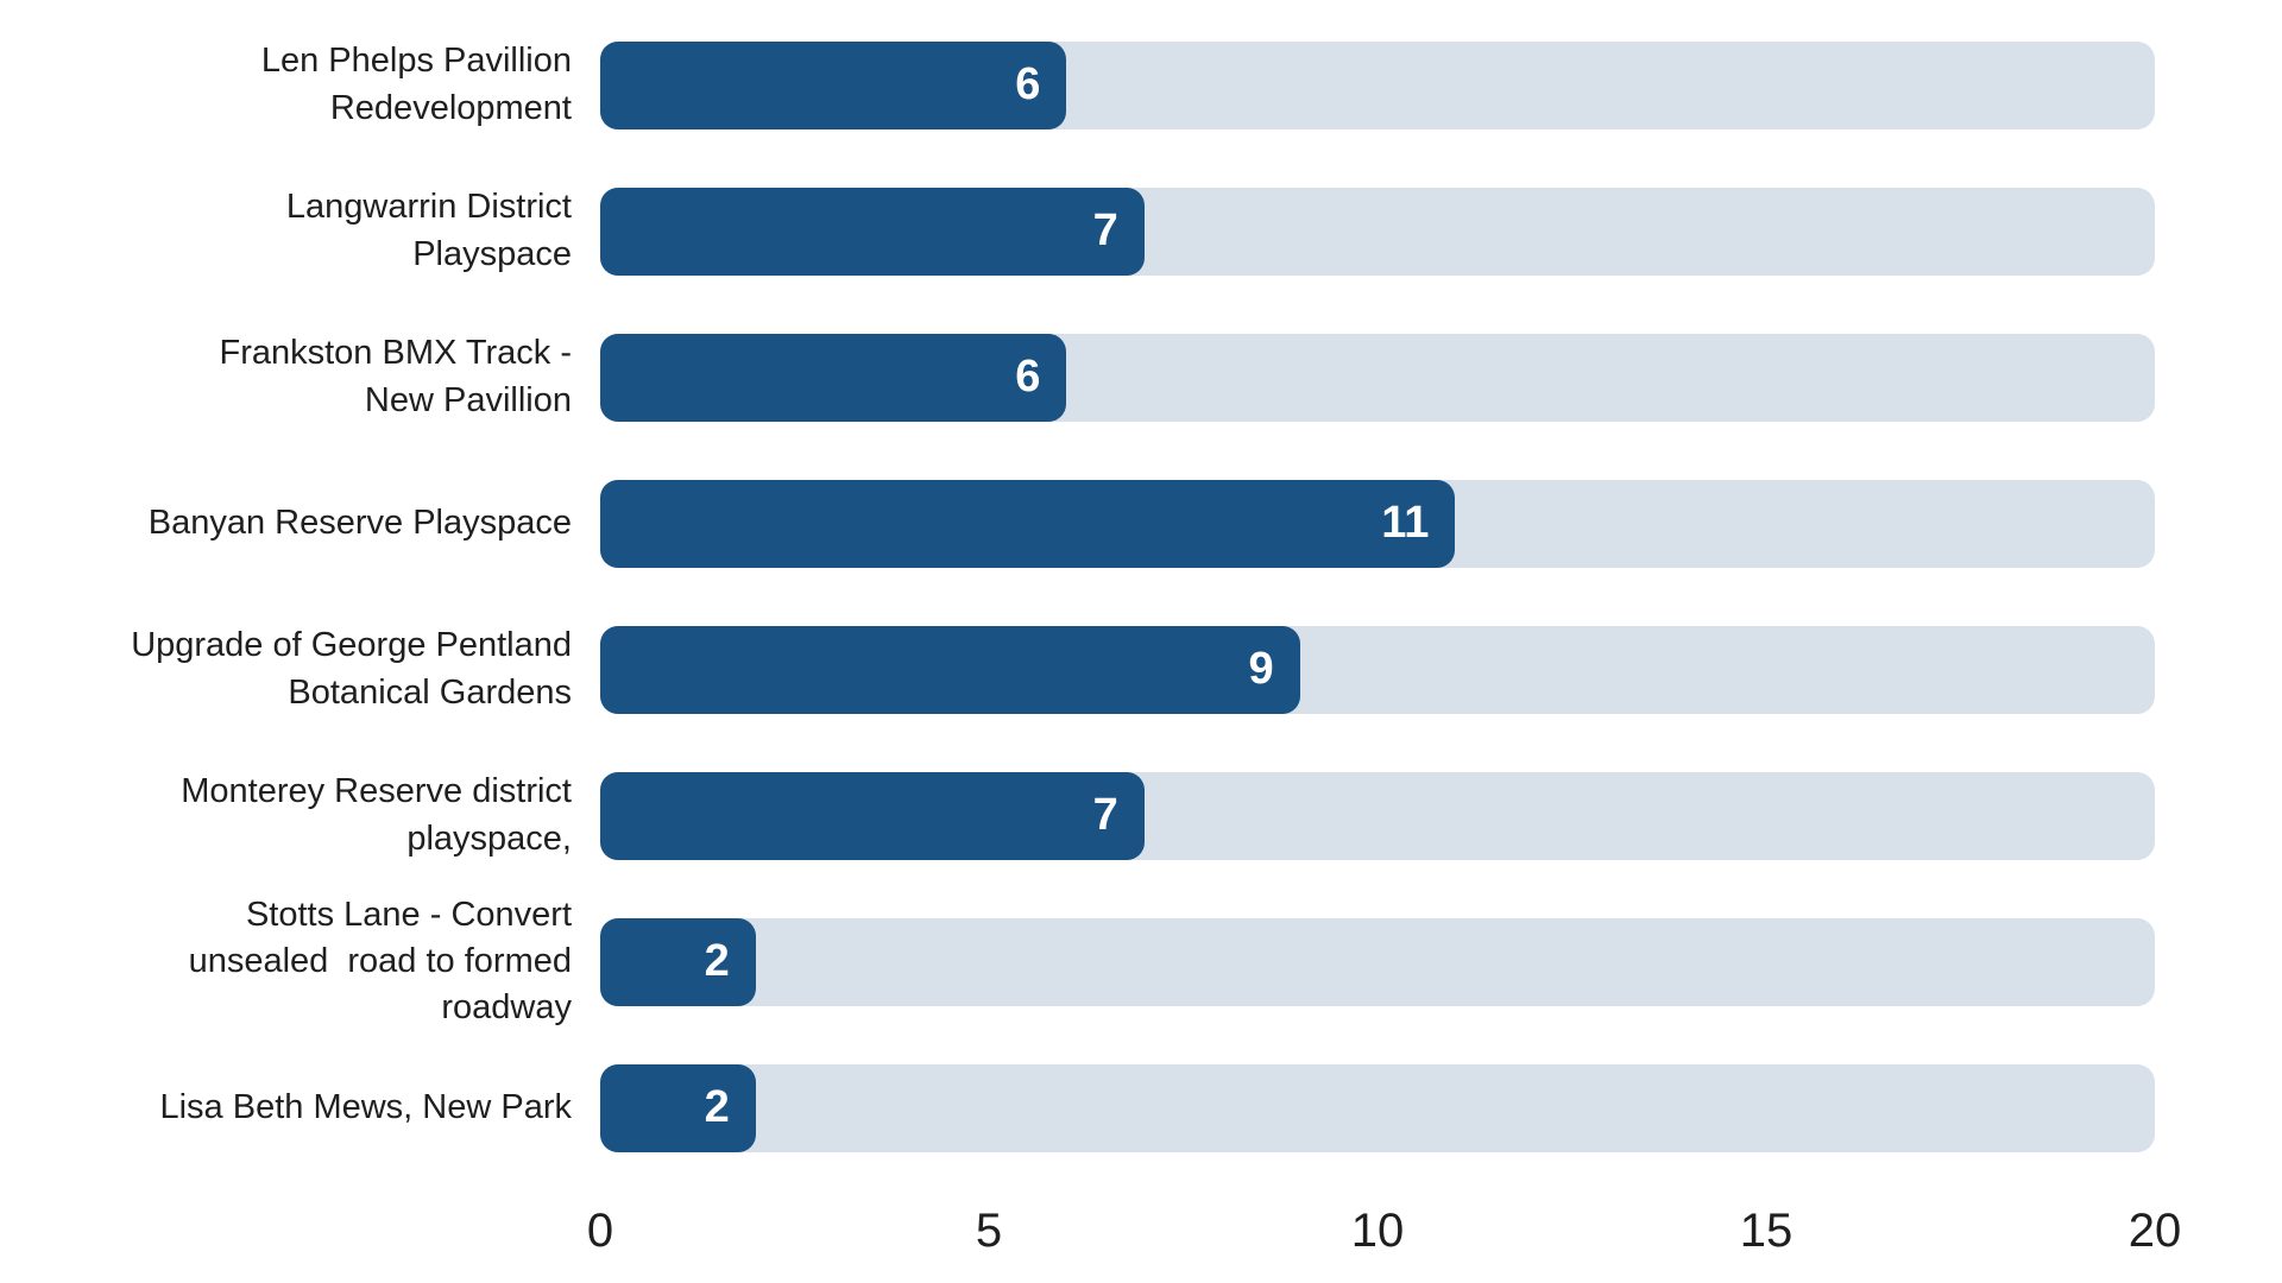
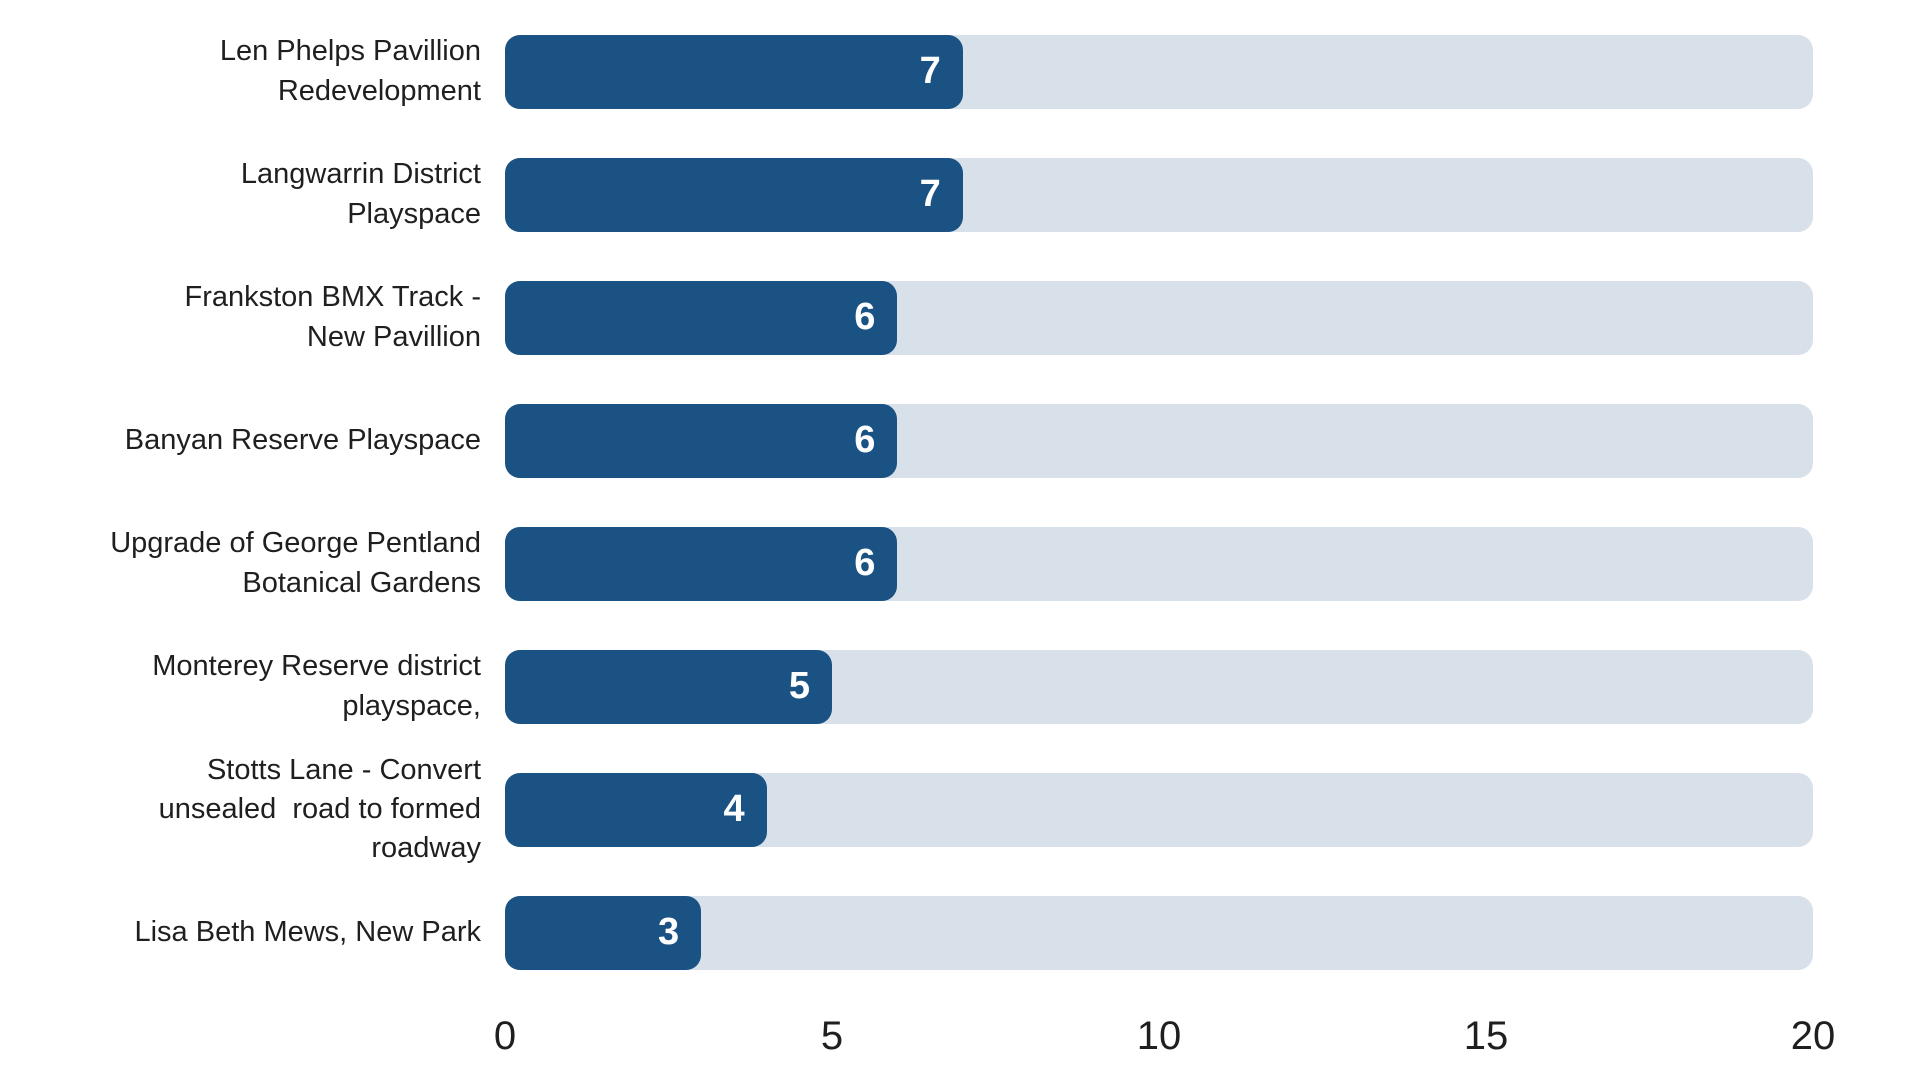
Len Phelps Pavillion Redevelopment: 6 -> 7
Banyan Reserve Playspace: 11 -> 6
Upgrade of George Pentland Botanical Gardens: 9 -> 6
Monterey Reserve district playspace,: 7 -> 5
Stotts Lane - Convert unsealed road to formed roadway: 2 -> 4
Lisa Beth Mews, New Park: 2 -> 3
